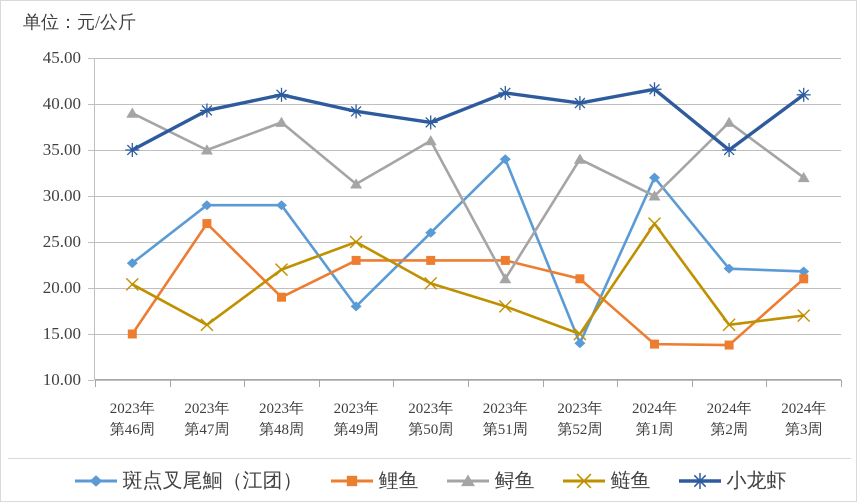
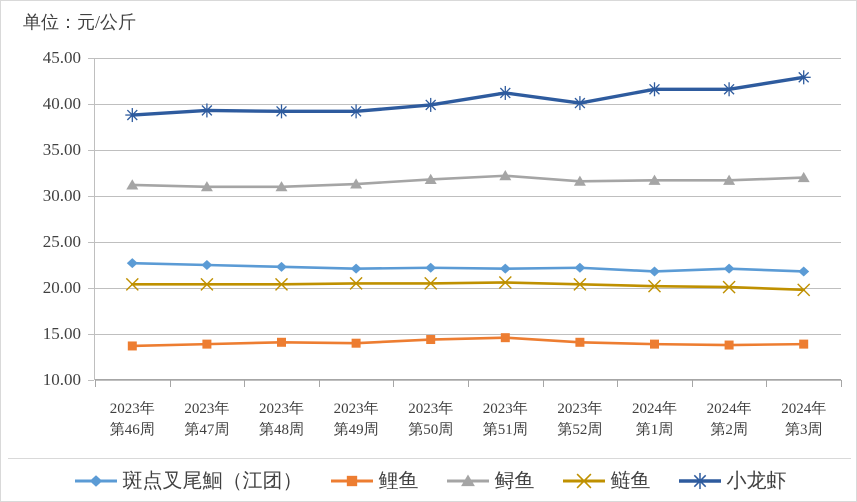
鲤鱼/2023年 第46周: 15 -> 14
鲟鱼/2023年 第46周: 39 -> 31
小龙虾/2023年 第46周: 35 -> 39
斑点叉尾鮰（江团）/2023年 第47周: 29 -> 22
鲤鱼/2023年 第47周: 27 -> 14
鲟鱼/2023年 第47周: 35 -> 31
鲢鱼/2023年 第47周: 16 -> 20
斑点叉尾鮰（江团）/2023年 第48周: 29 -> 22
鲤鱼/2023年 第48周: 19 -> 14
鲟鱼/2023年 第48周: 38 -> 31
鲢鱼/2023年 第48周: 22 -> 20
小龙虾/2023年 第48周: 41 -> 39
斑点叉尾鮰（江团）/2023年 第49周: 18 -> 22
鲤鱼/2023年 第49周: 23 -> 14
鲢鱼/2023年 第49周: 25 -> 20
斑点叉尾鮰（江团）/2023年 第50周: 26 -> 22
鲤鱼/2023年 第50周: 23 -> 14
鲟鱼/2023年 第50周: 36 -> 32
小龙虾/2023年 第50周: 38 -> 40
斑点叉尾鮰（江团）/2023年 第51周: 34 -> 22
鲤鱼/2023年 第51周: 23 -> 15
鲟鱼/2023年 第51周: 21 -> 32
鲢鱼/2023年 第51周: 18 -> 21
斑点叉尾鮰（江团）/2023年 第52周: 14 -> 22
鲤鱼/2023年 第52周: 21 -> 14
鲟鱼/2023年 第52周: 34 -> 32
鲢鱼/2023年 第52周: 15 -> 20
斑点叉尾鮰（江团）/2024年 第1周: 32 -> 22
鲟鱼/2024年 第1周: 30 -> 32
鲢鱼/2024年 第1周: 27 -> 20
鲟鱼/2024年 第2周: 38 -> 32
鲢鱼/2024年 第2周: 16 -> 20
小龙虾/2024年 第2周: 35 -> 42
鲤鱼/2024年 第3周: 21 -> 14
鲢鱼/2024年 第3周: 17 -> 20
小龙虾/2024年 第3周: 41 -> 43
